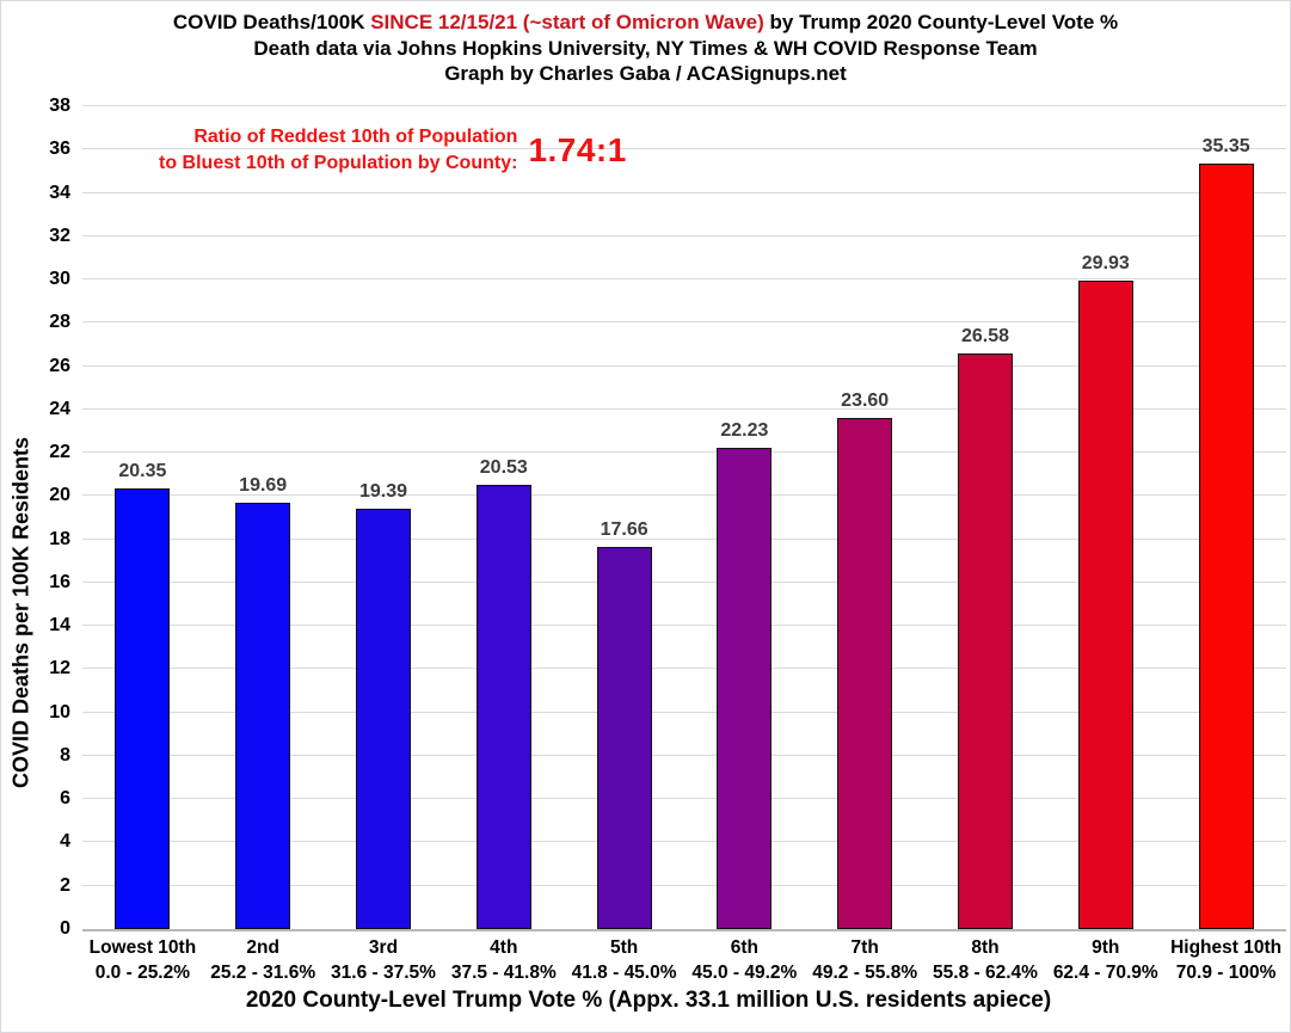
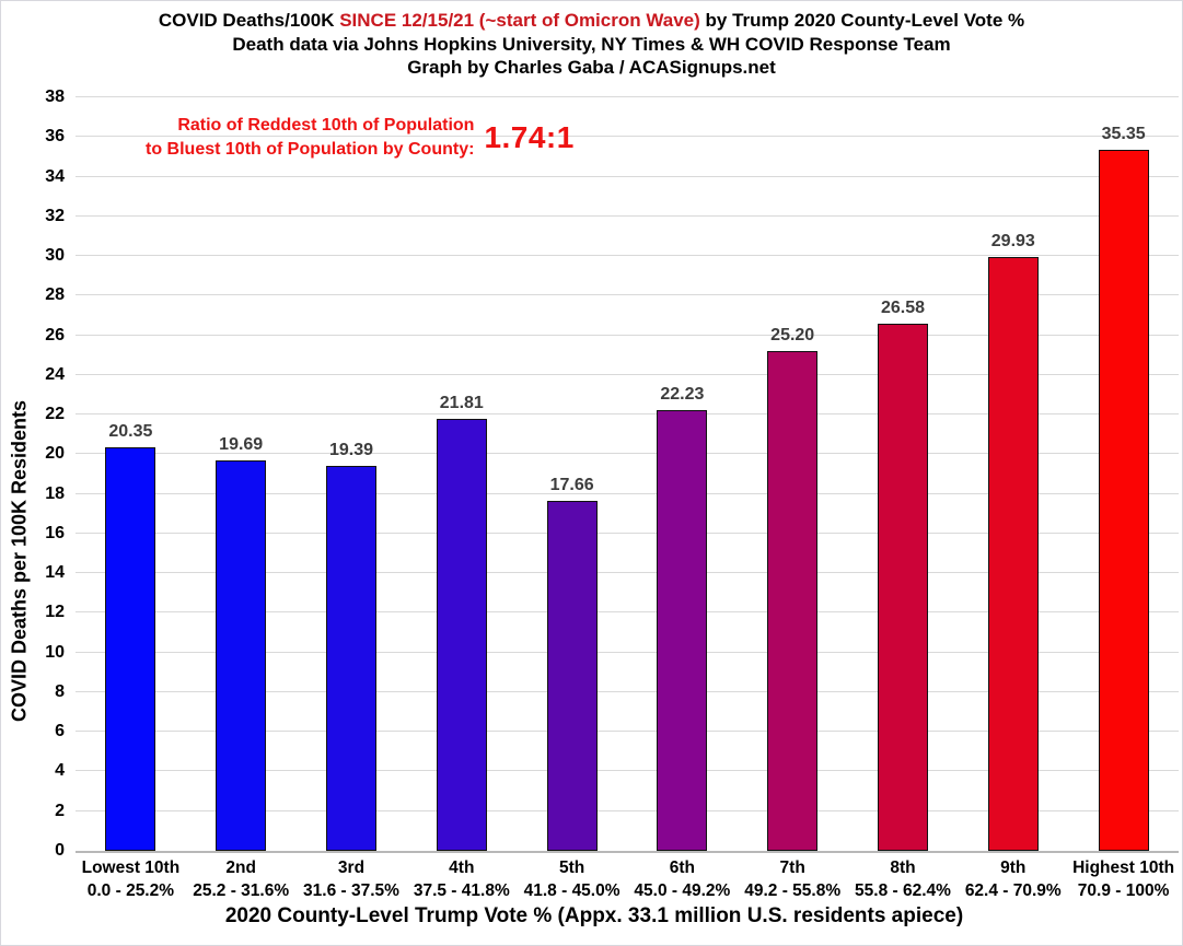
4th: 20.53 -> 21.81
7th: 23.60 -> 25.20
